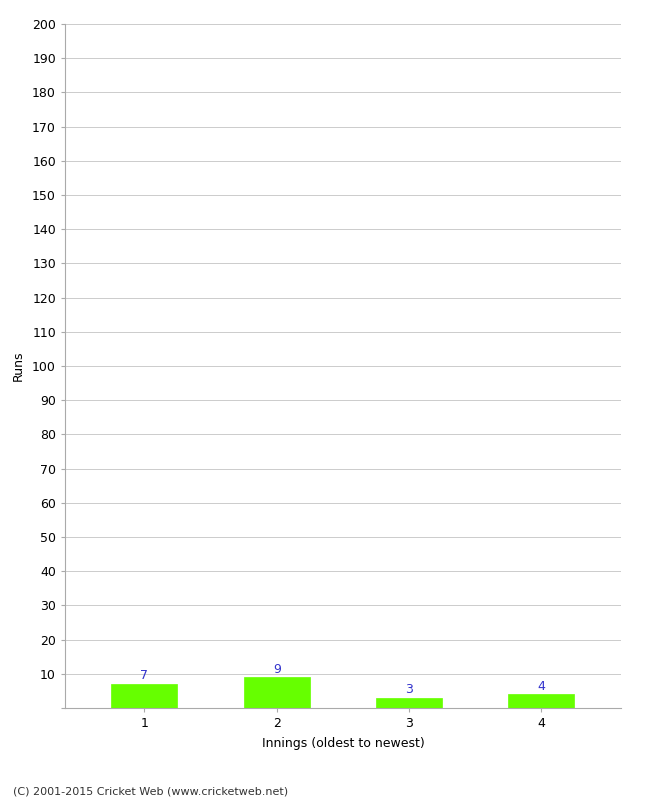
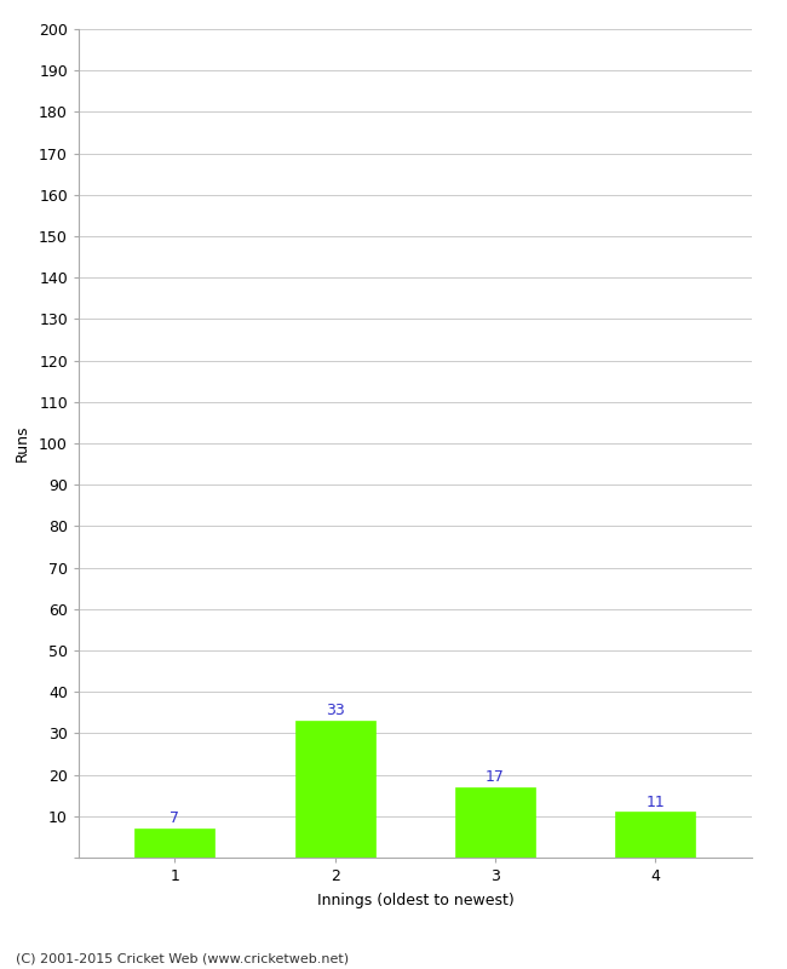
2: 9 -> 33
3: 3 -> 17
4: 4 -> 11
